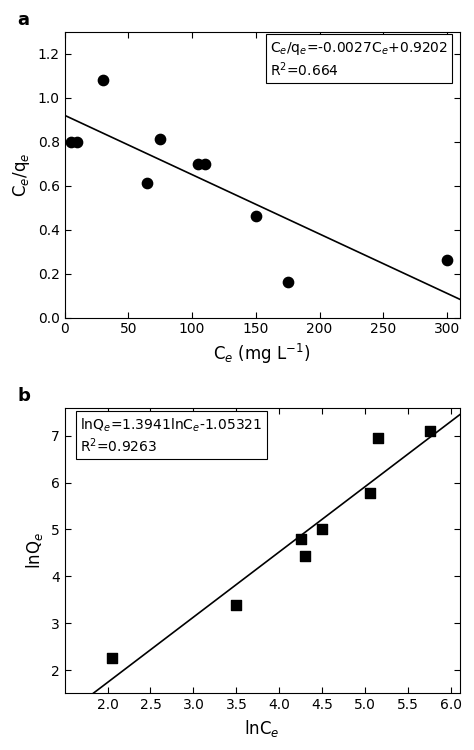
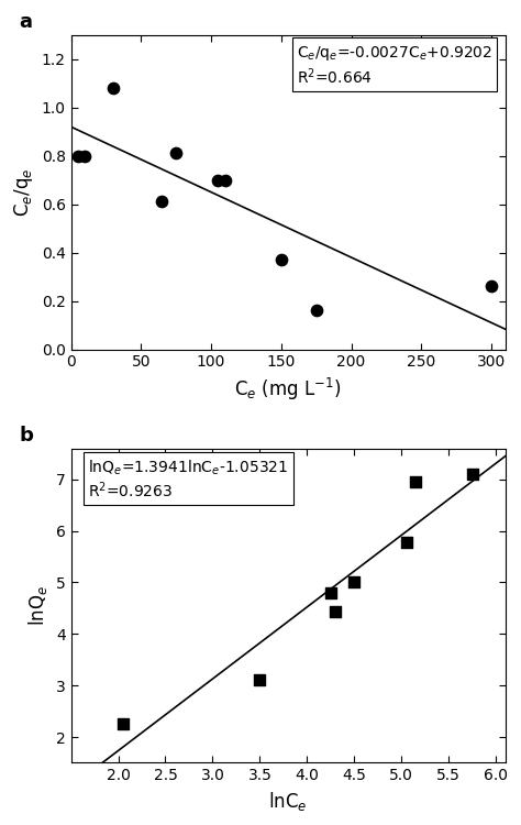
150: 0.46 -> 0.37
3.5: 3.38 -> 3.10
